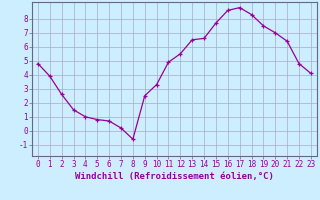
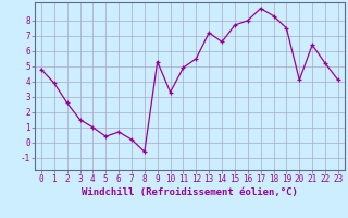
5: 0.8 -> 0.4
9: 2.5 -> 5.3
13: 6.5 -> 7.2
16: 8.6 -> 8.0
20: 7.0 -> 4.1
22: 4.8 -> 5.2
